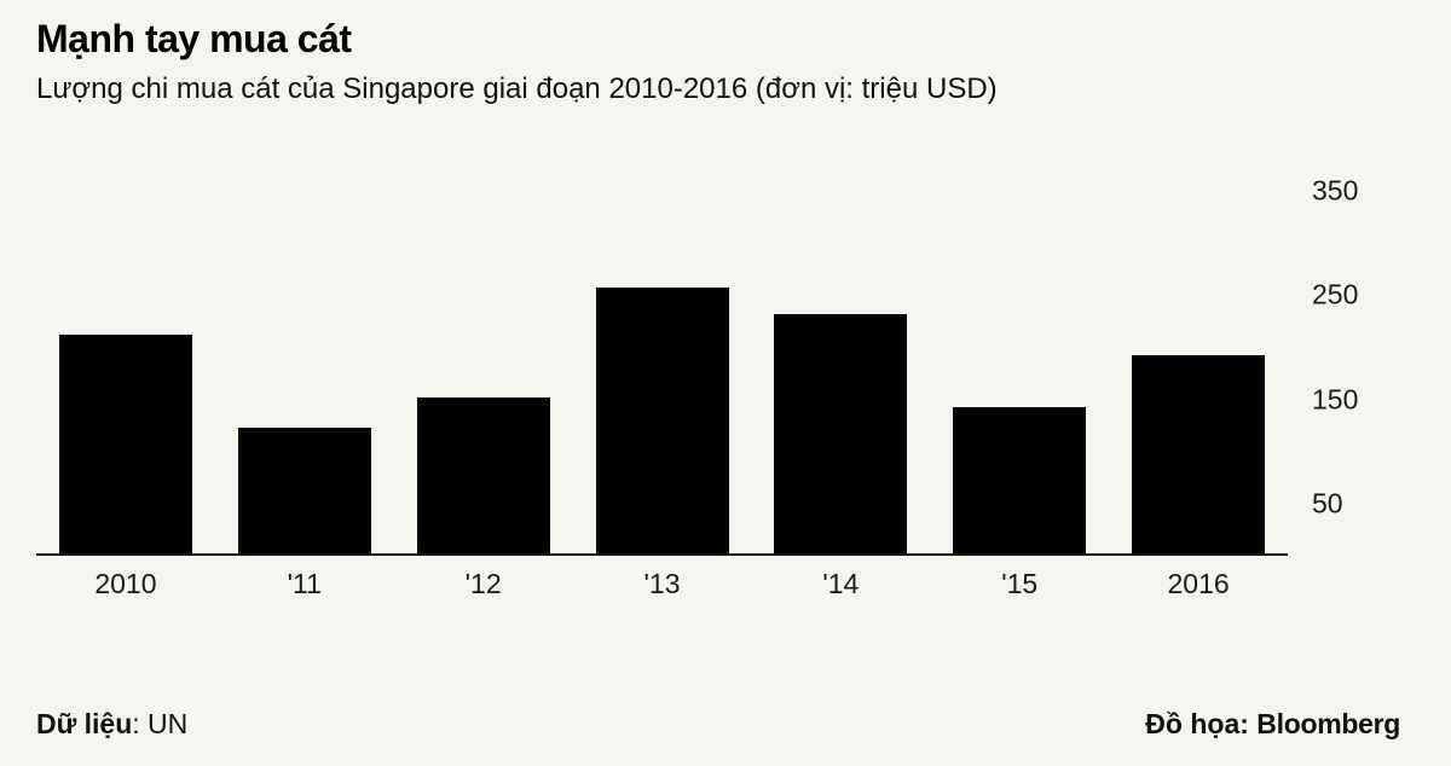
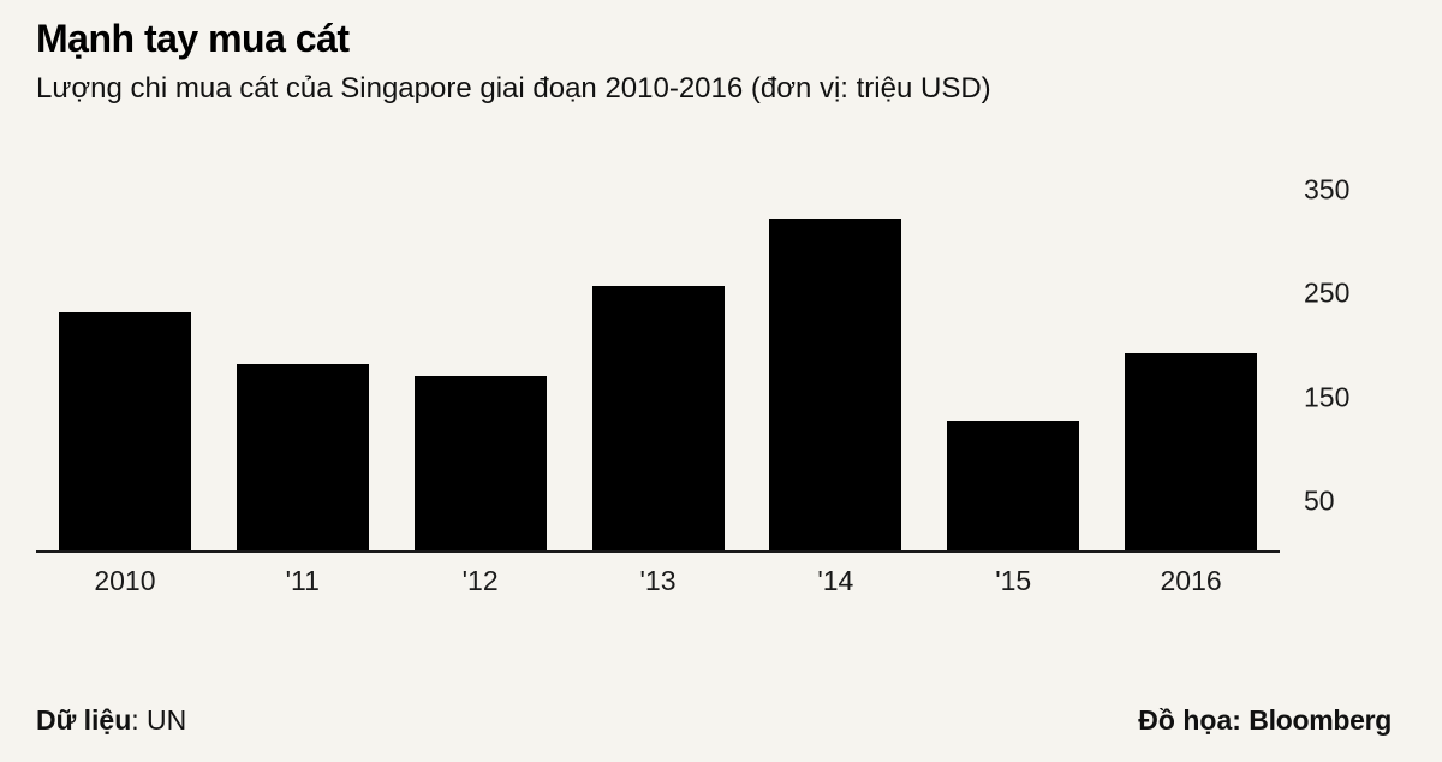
2010: 210 -> 230
'11: 120 -> 180
'12: 150 -> 170
'14: 230 -> 320
'15: 140 -> 120
